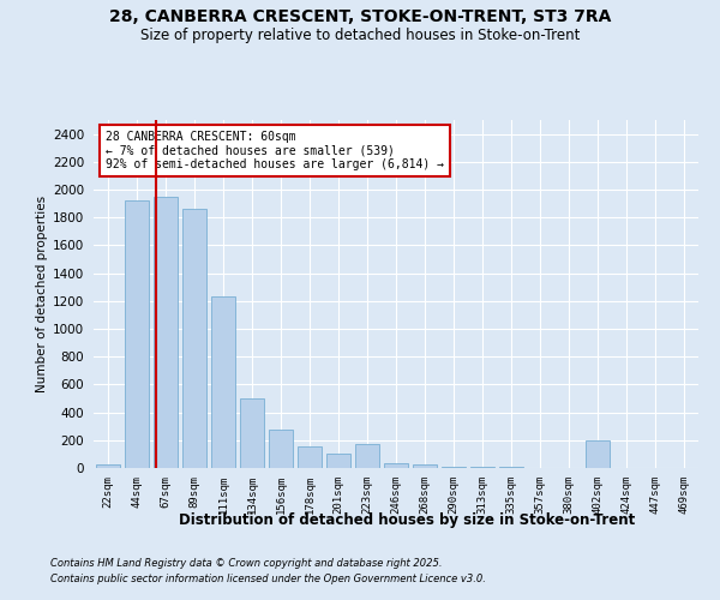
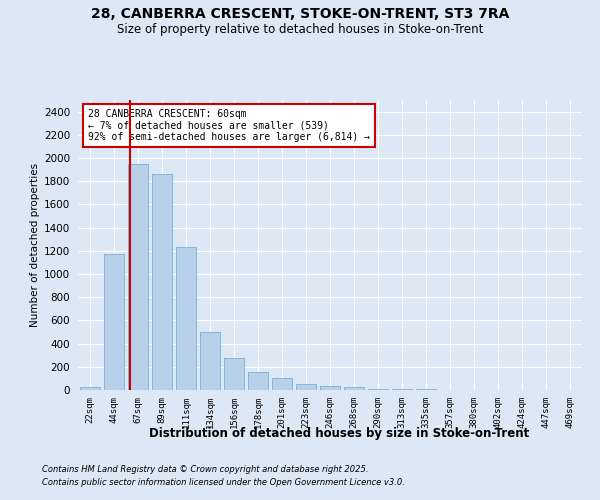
44sqm: 1920 -> 1170
223sqm: 170 -> 60
402sqm: 200 -> 0
